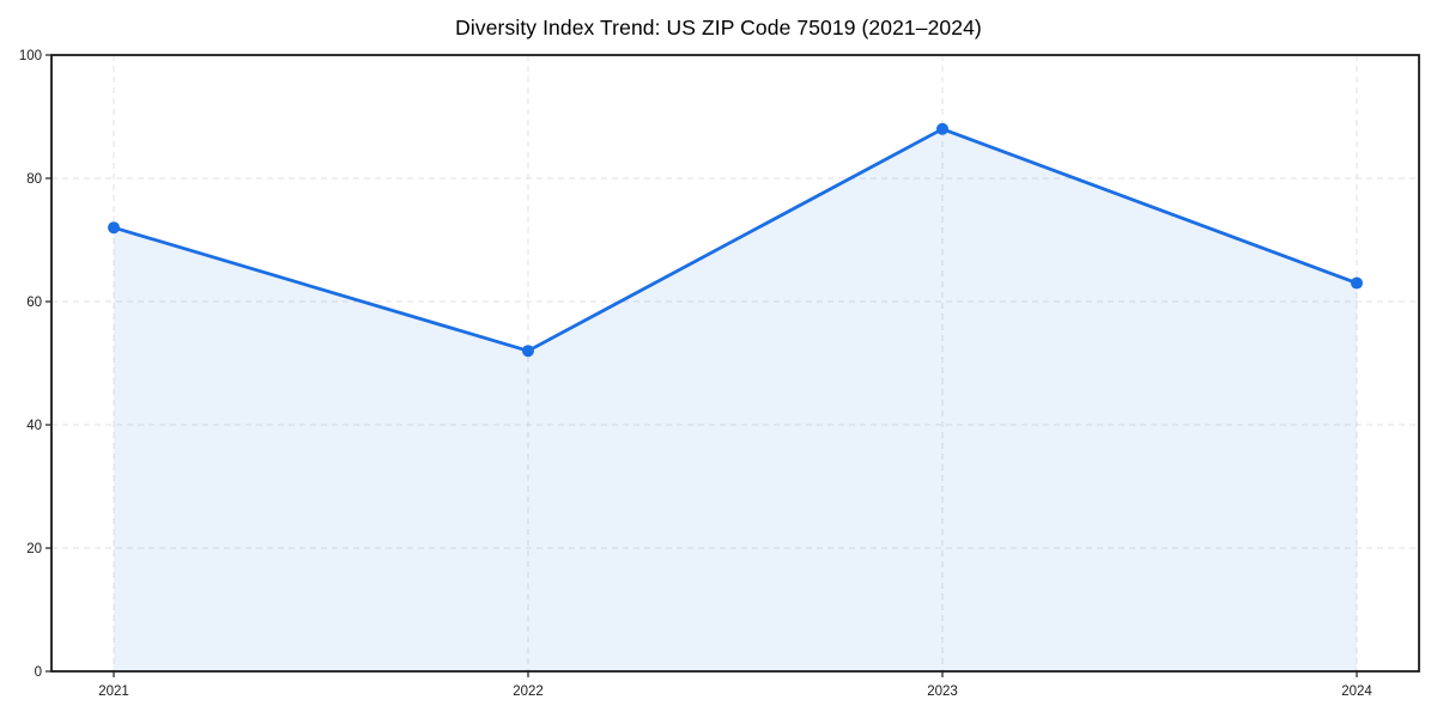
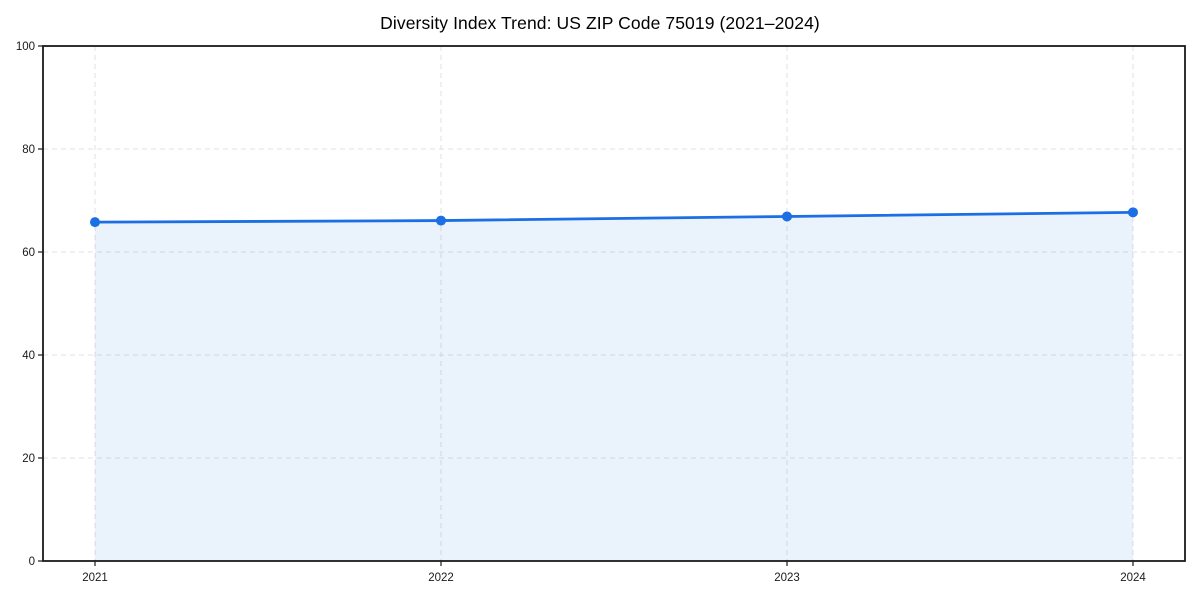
2021: 72 -> 66
2022: 52 -> 66
2023: 88 -> 67
2024: 63 -> 68
